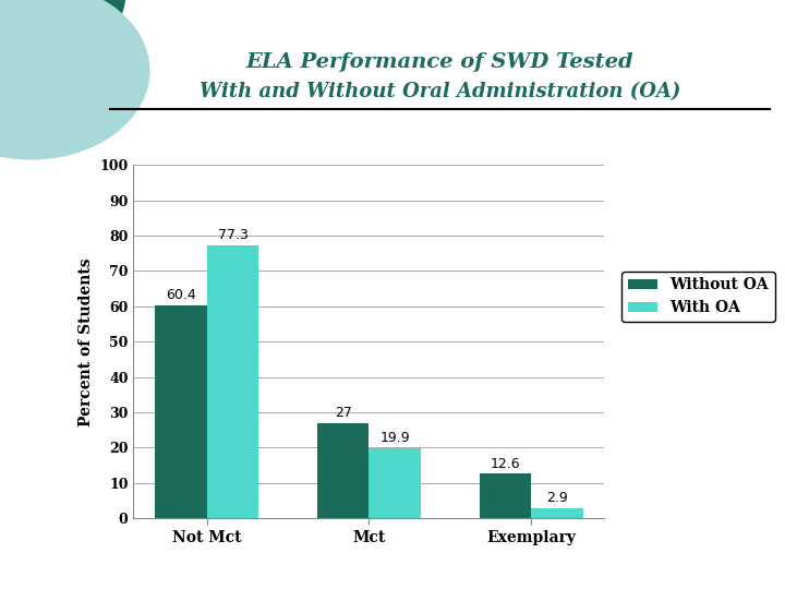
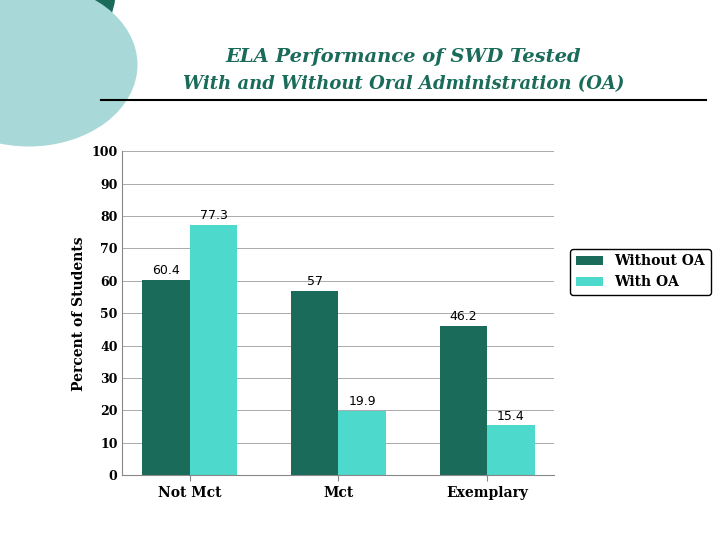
Without OA/Mct: 27 -> 57
Without OA/Exemplary: 12.6 -> 46.2
With OA/Exemplary: 2.9 -> 15.4
